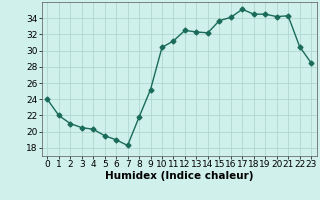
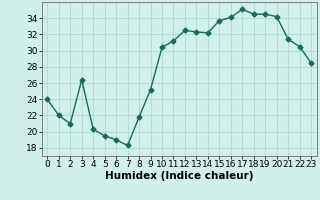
3: 20.5 -> 26.4
21: 34.3 -> 31.4
